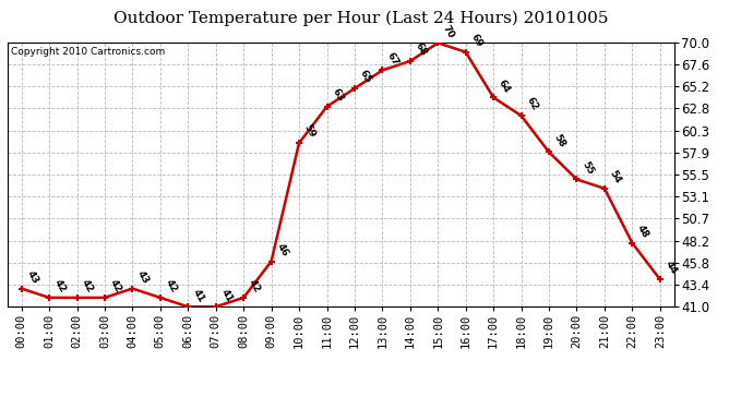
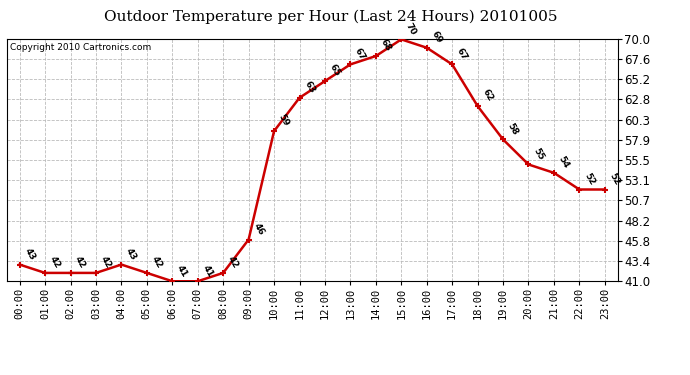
17:00: 64 -> 67
22:00: 48 -> 52
23:00: 44 -> 52
